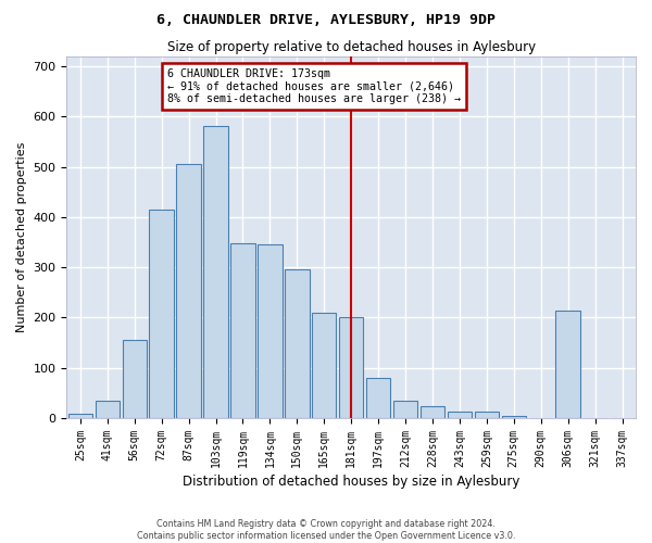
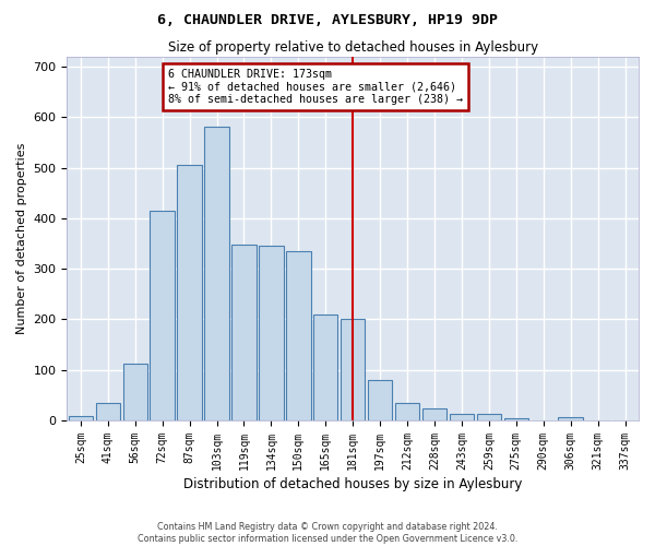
56sqm: 155 -> 112
150sqm: 295 -> 335
306sqm: 215 -> 7
